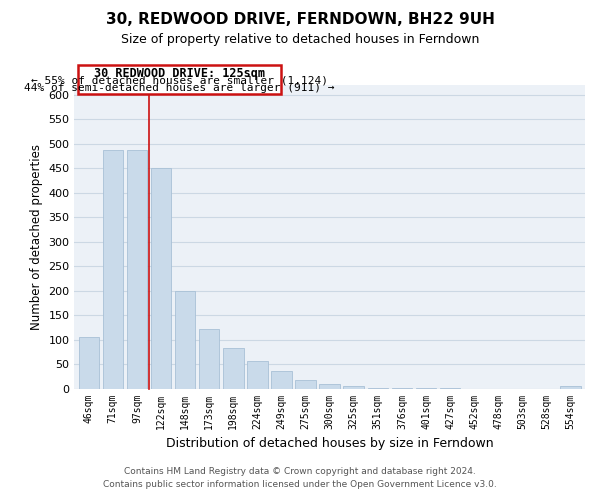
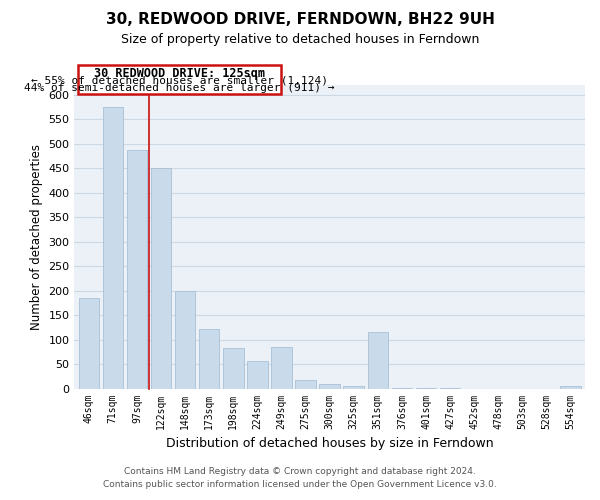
46sqm: 105 -> 185
71sqm: 488 -> 575
249sqm: 35 -> 85
351sqm: 2 -> 115
